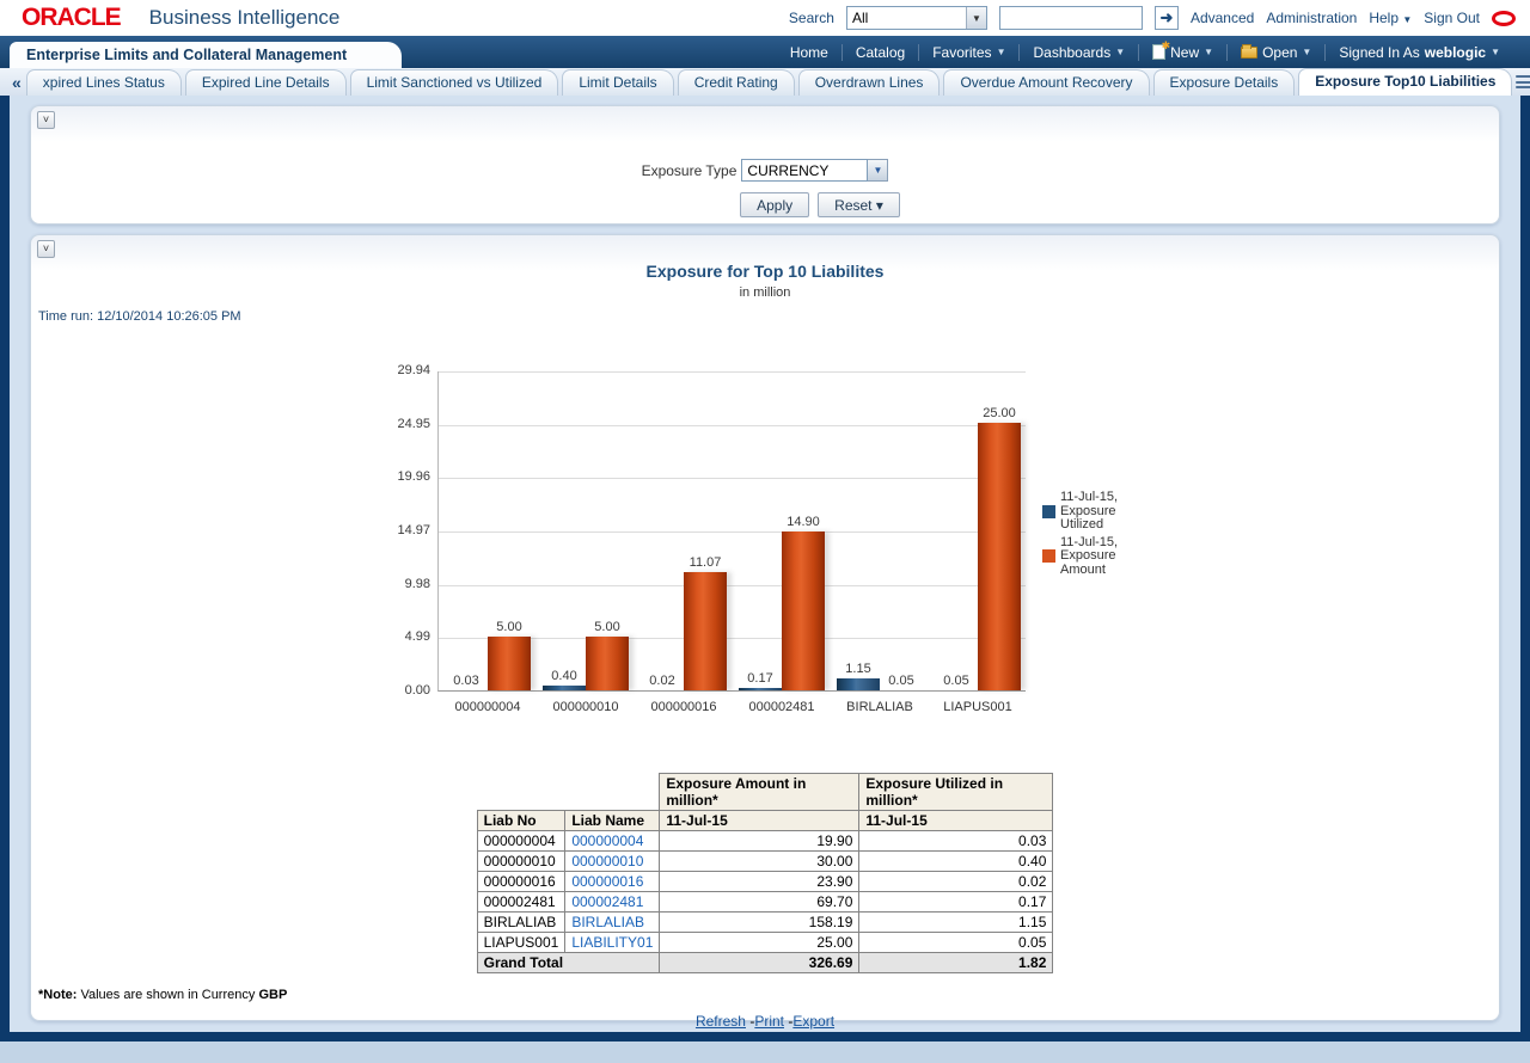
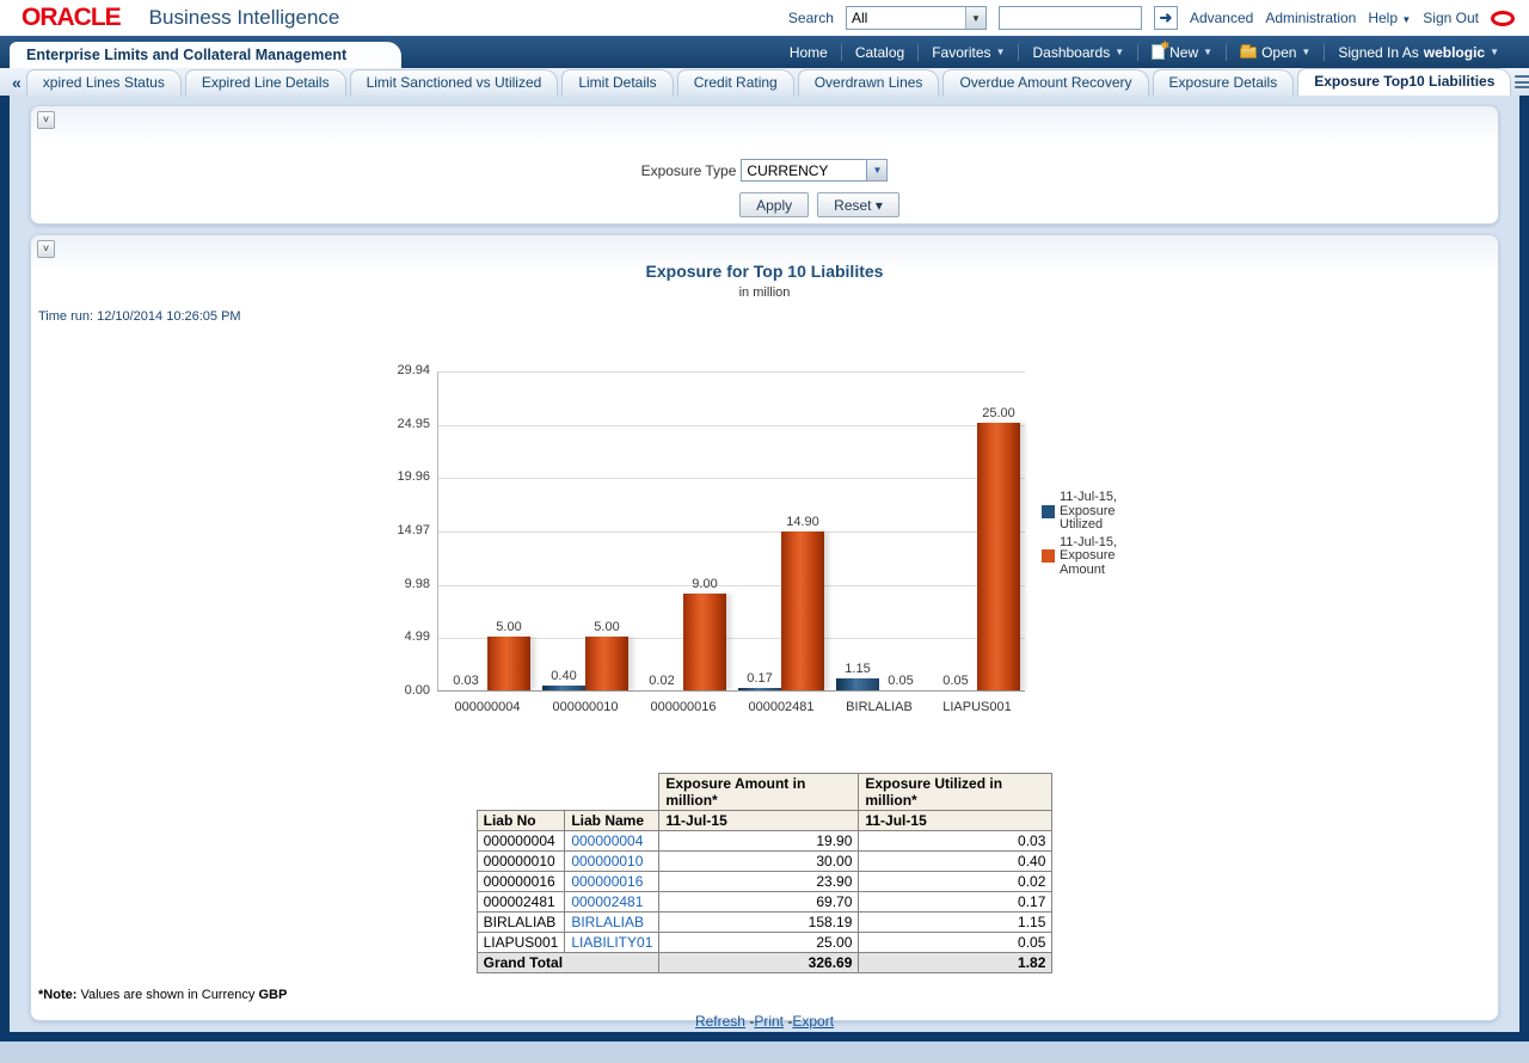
11-Jul-15, Exposure Amount/000000016: 11.07 -> 9.00
